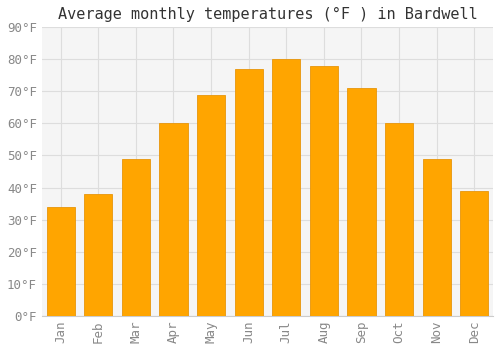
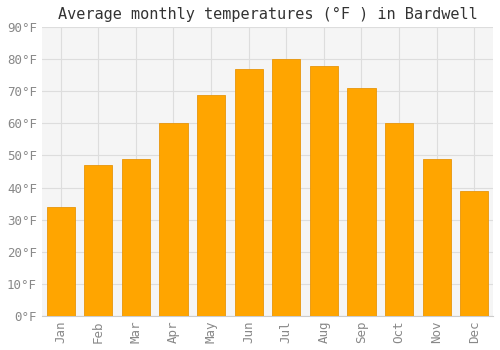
Feb: 38°F -> 47°F
